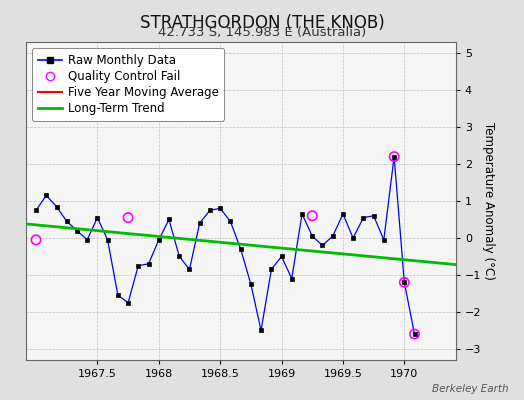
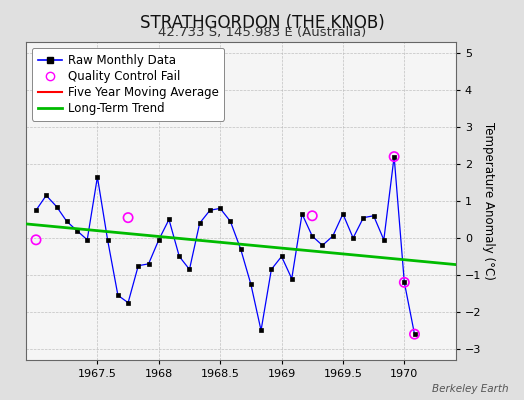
Raw Monthly Data/1967.5: 0.55 -> 1.65
